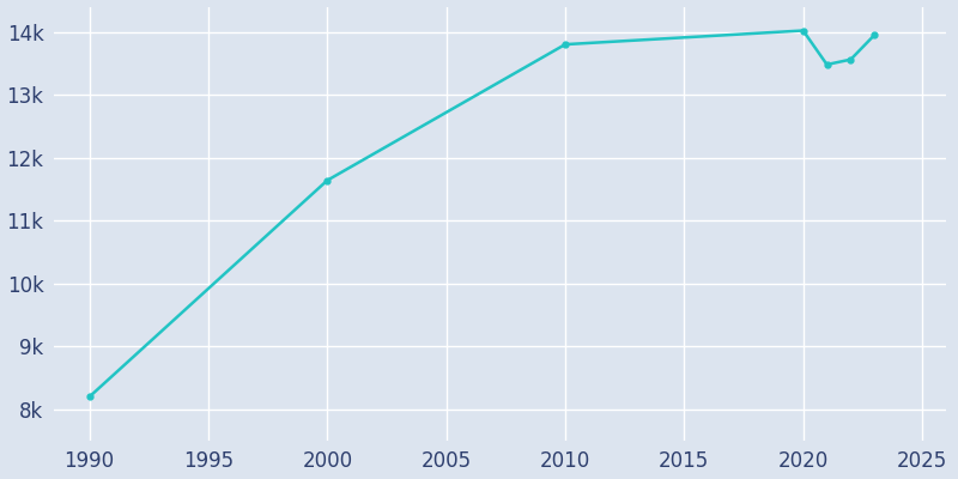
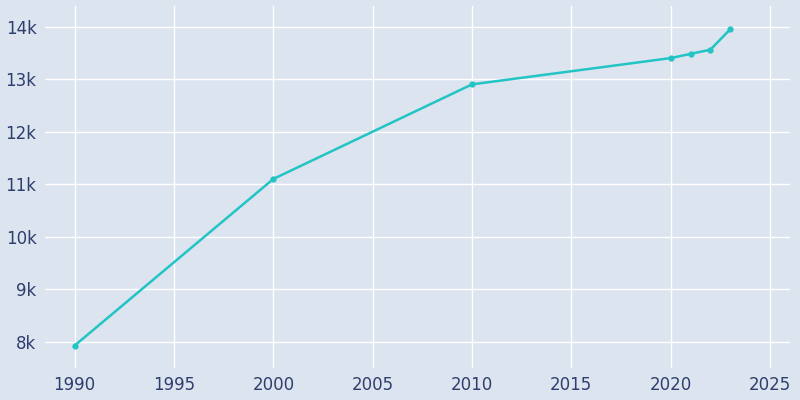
1990: 8.20k -> 7.93k
2000: 11.64k -> 11.10k
2010: 13.80k -> 12.90k
2020: 14.02k -> 13.40k
